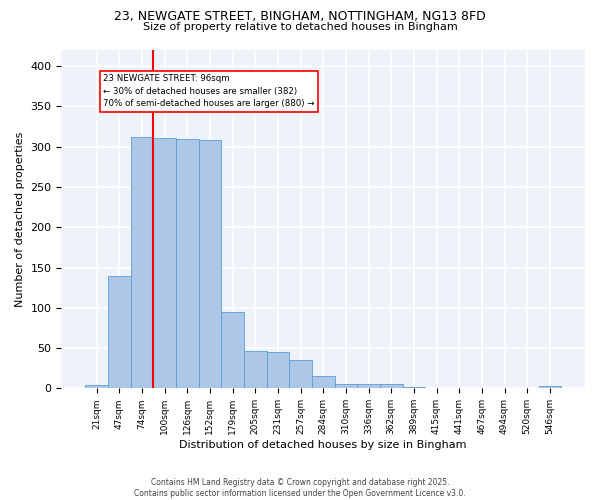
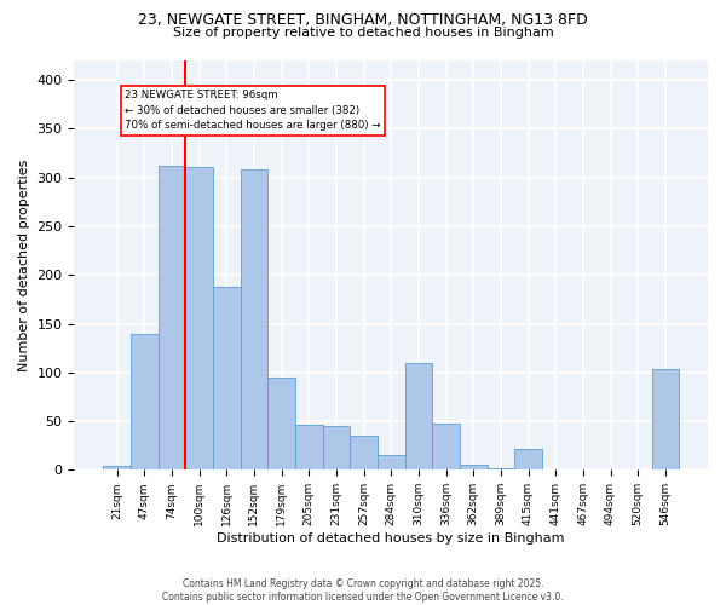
126sqm: 309 -> 188
310sqm: 6 -> 110
336sqm: 6 -> 48
415sqm: 1 -> 22
546sqm: 3 -> 104
